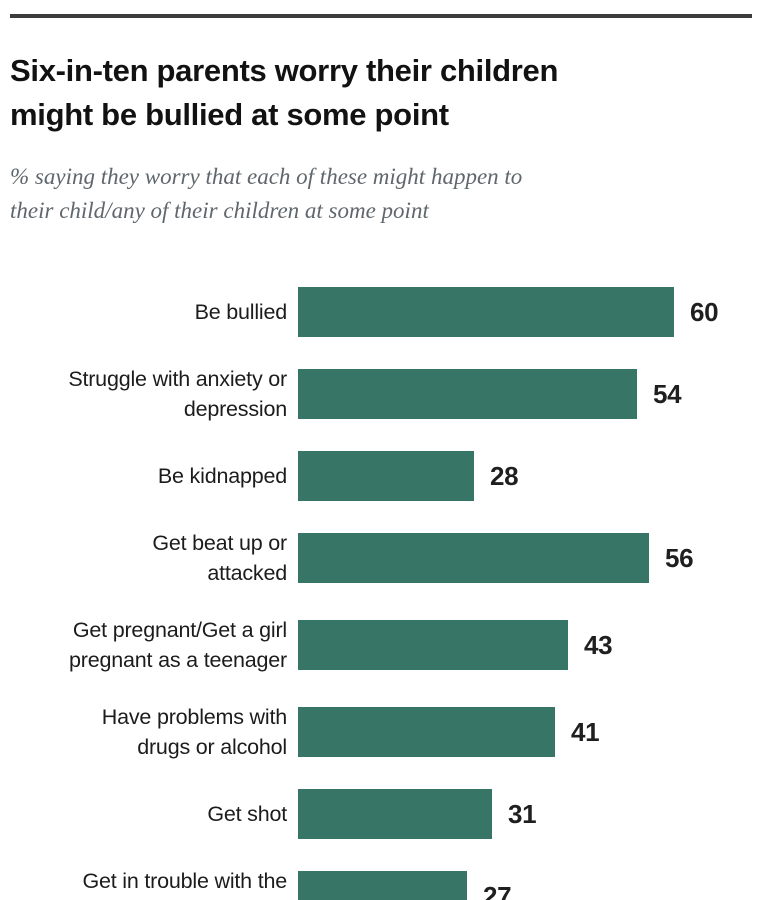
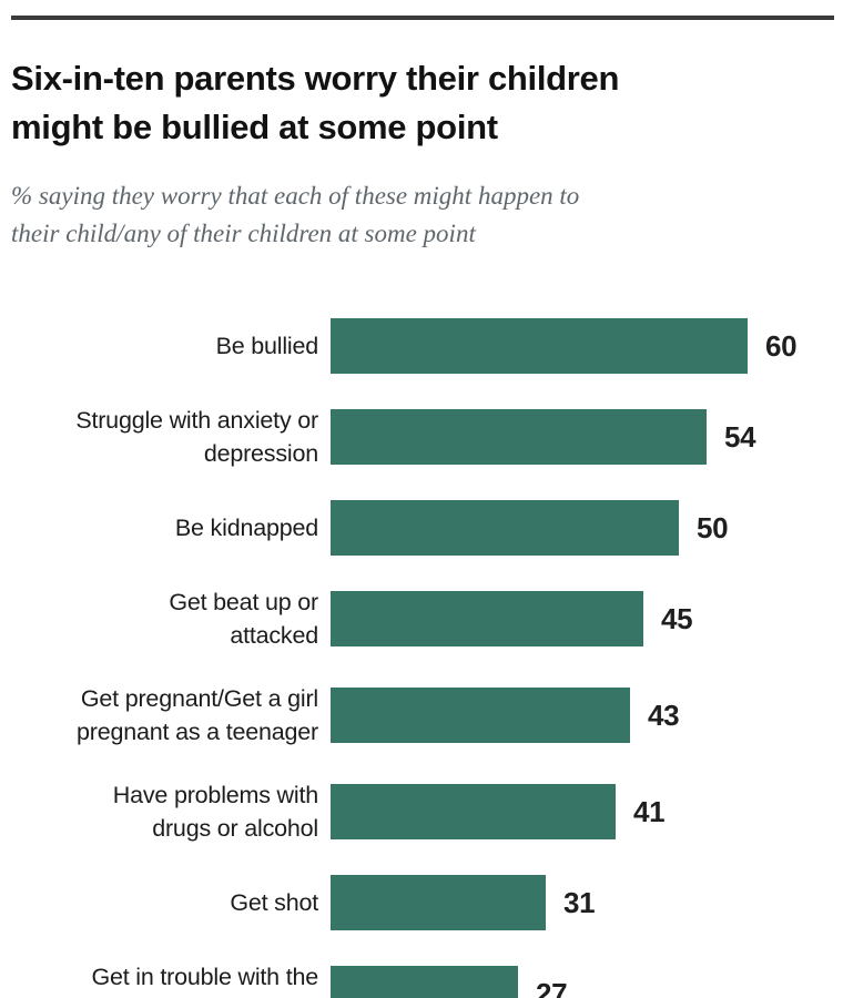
Be kidnapped: 28 -> 50
Get beat up or attacked: 56 -> 45
